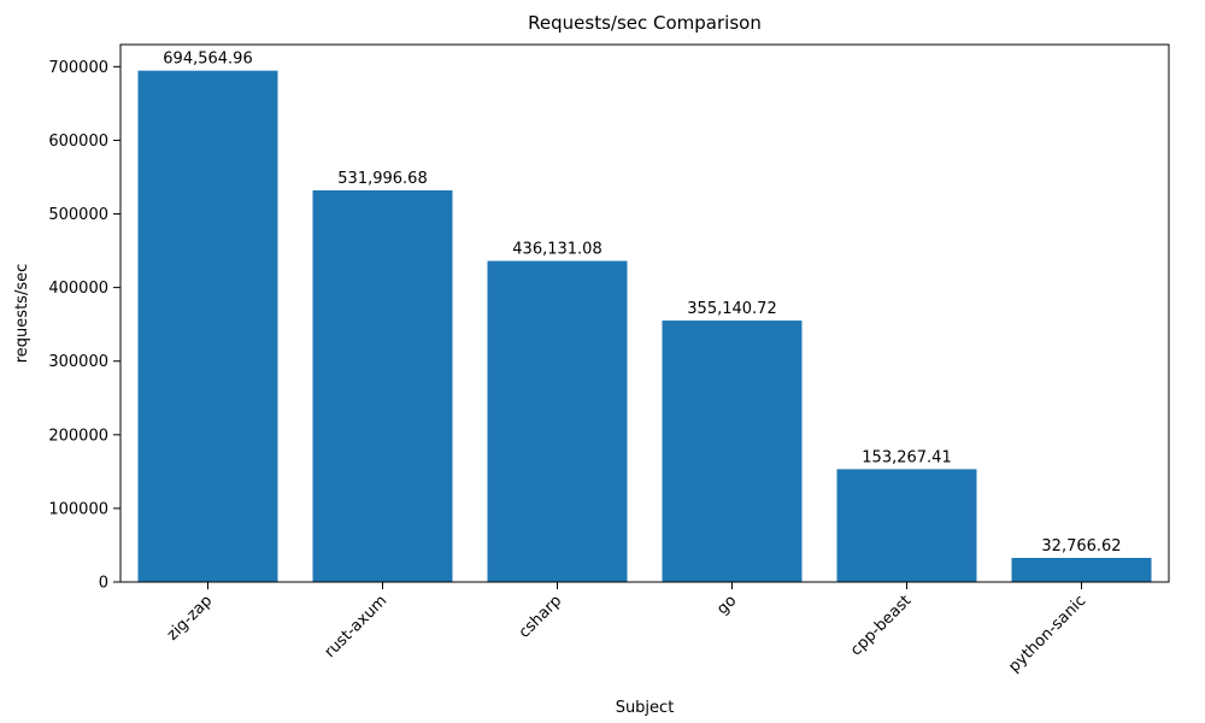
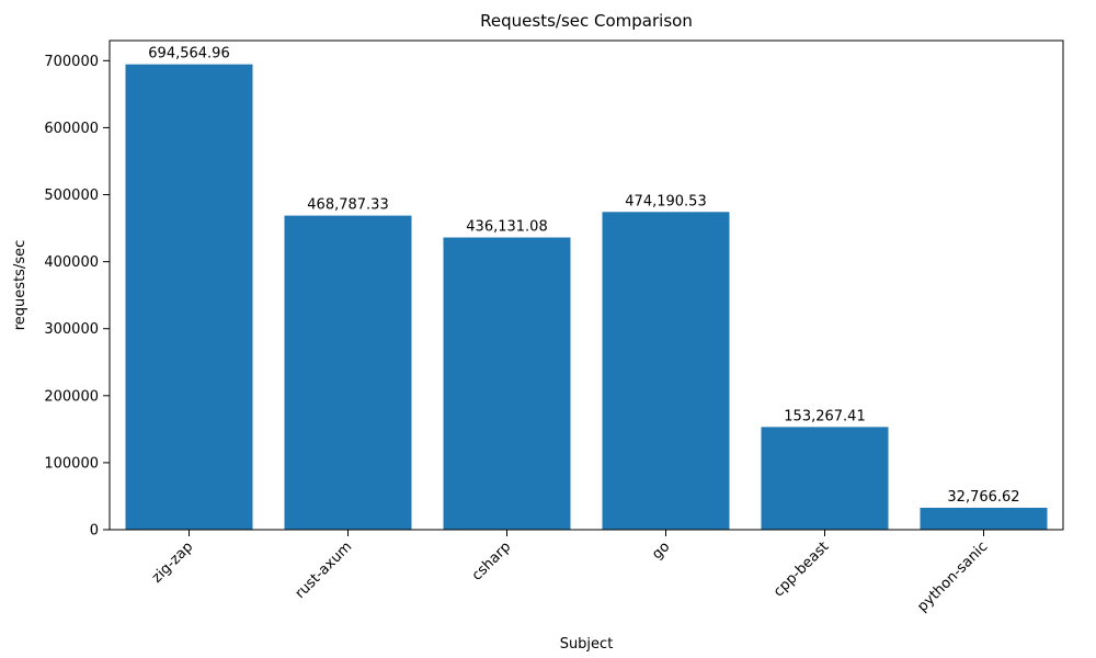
rust-axum: 531,996.68 -> 468,787.33
go: 355,140.72 -> 474,190.53
